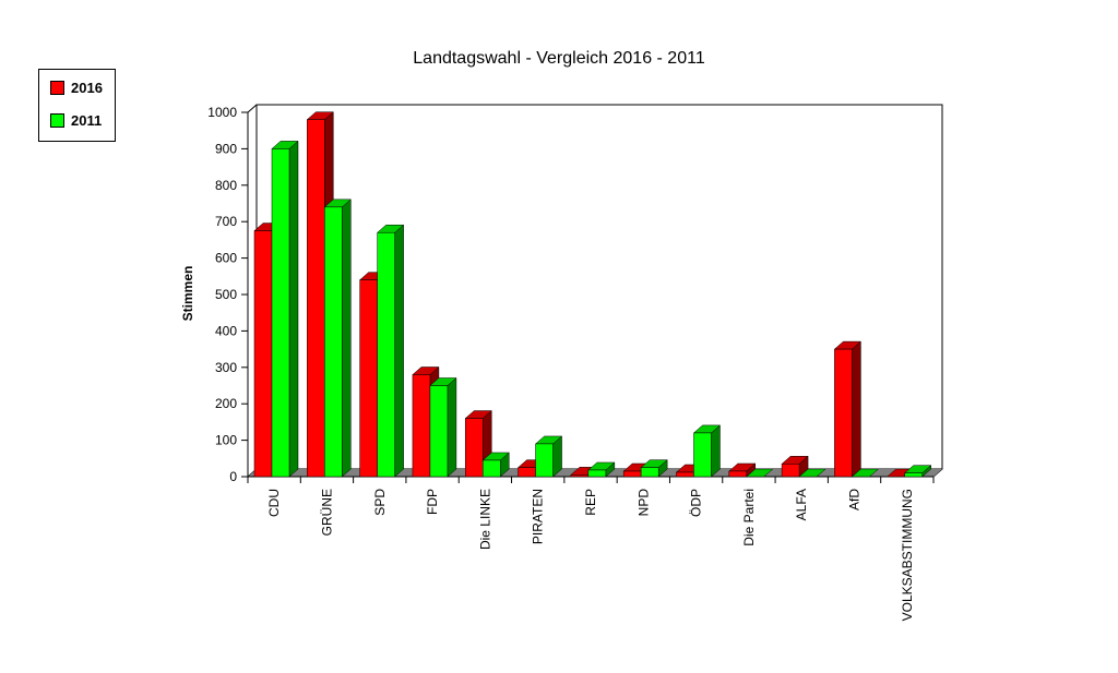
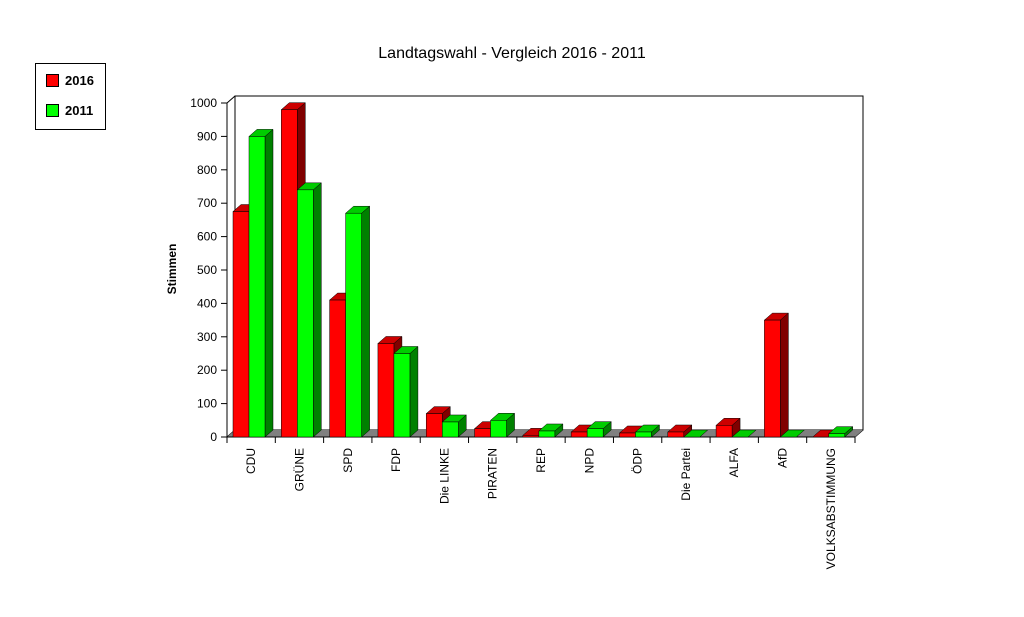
2016/SPD: 540 -> 410
2016/Die LINKE: 160 -> 70
2011/PIRATEN: 90 -> 50
2011/ÖDP: 120 -> 20
